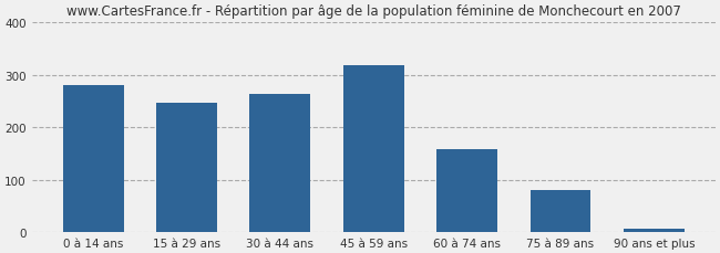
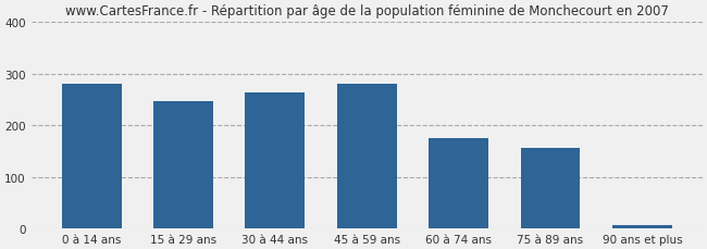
45 à 59 ans: 318 -> 280
60 à 74 ans: 157 -> 175
75 à 89 ans: 80 -> 155
